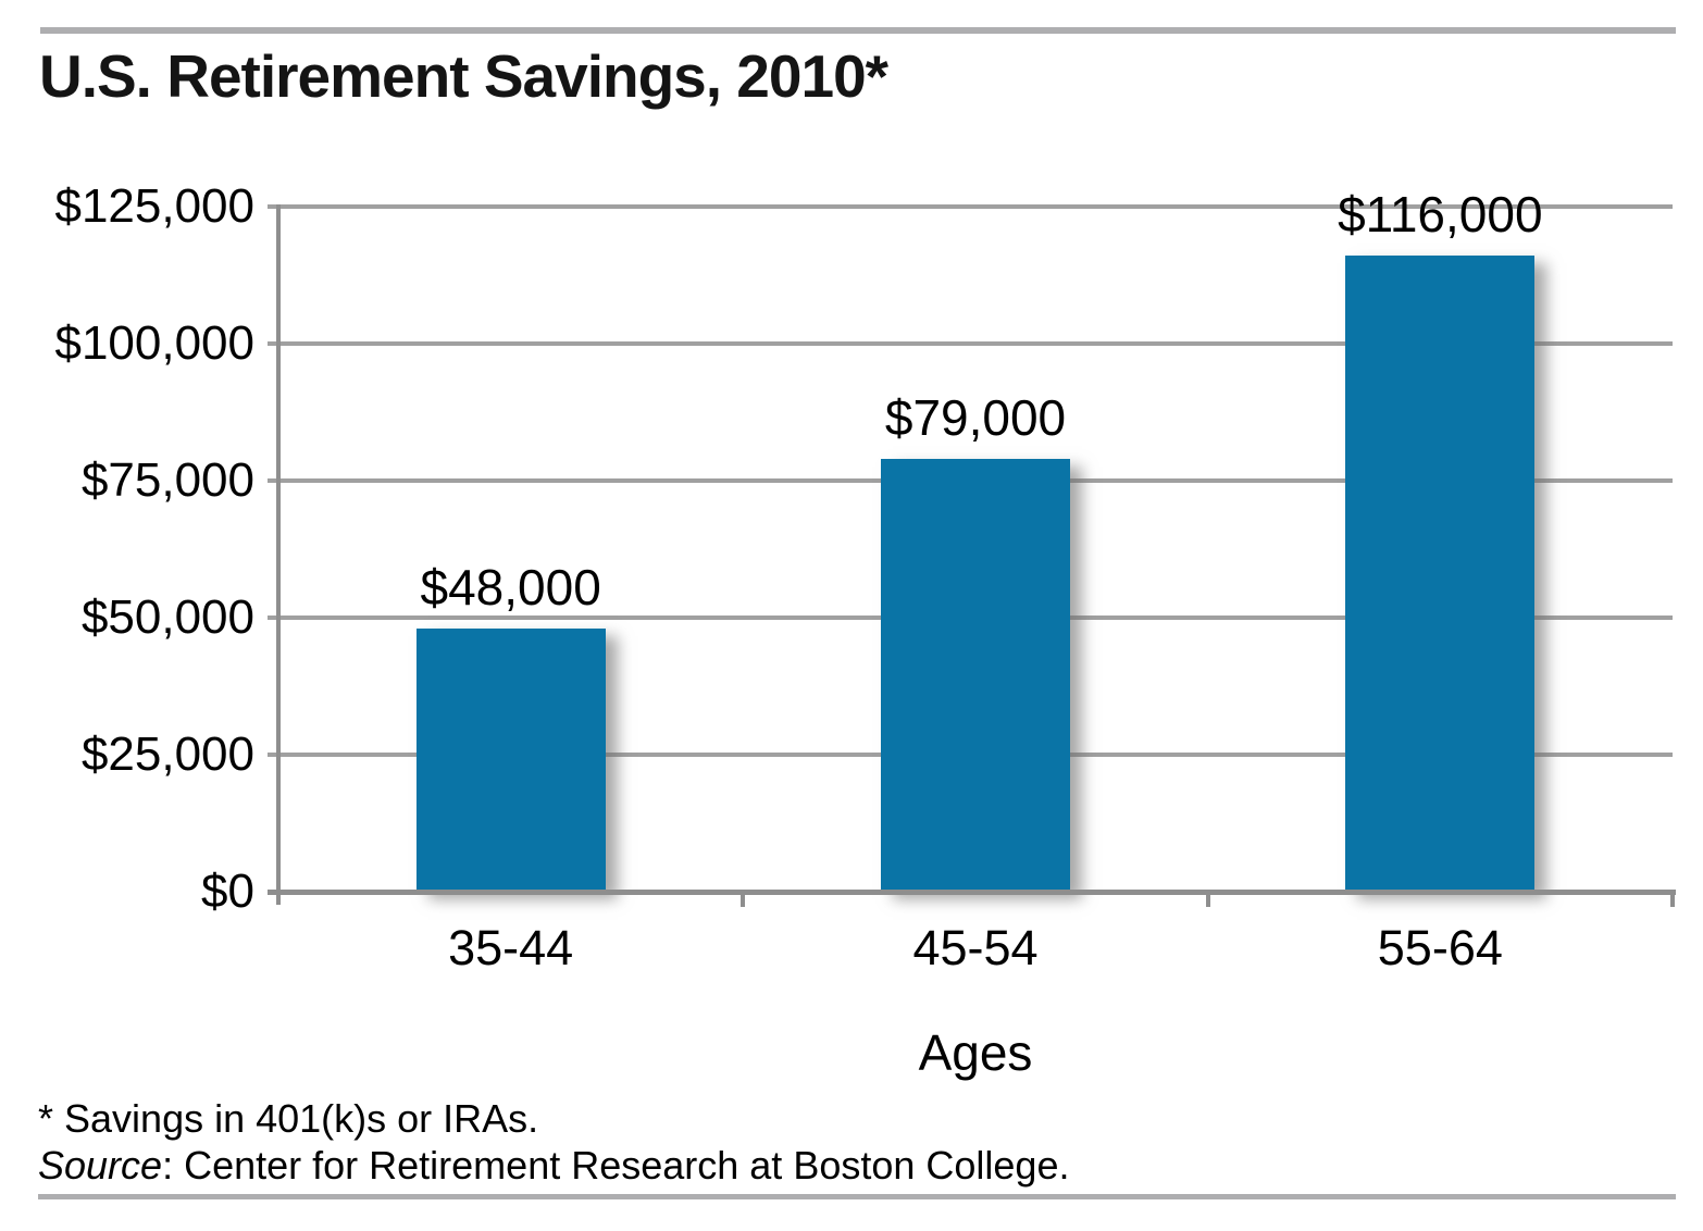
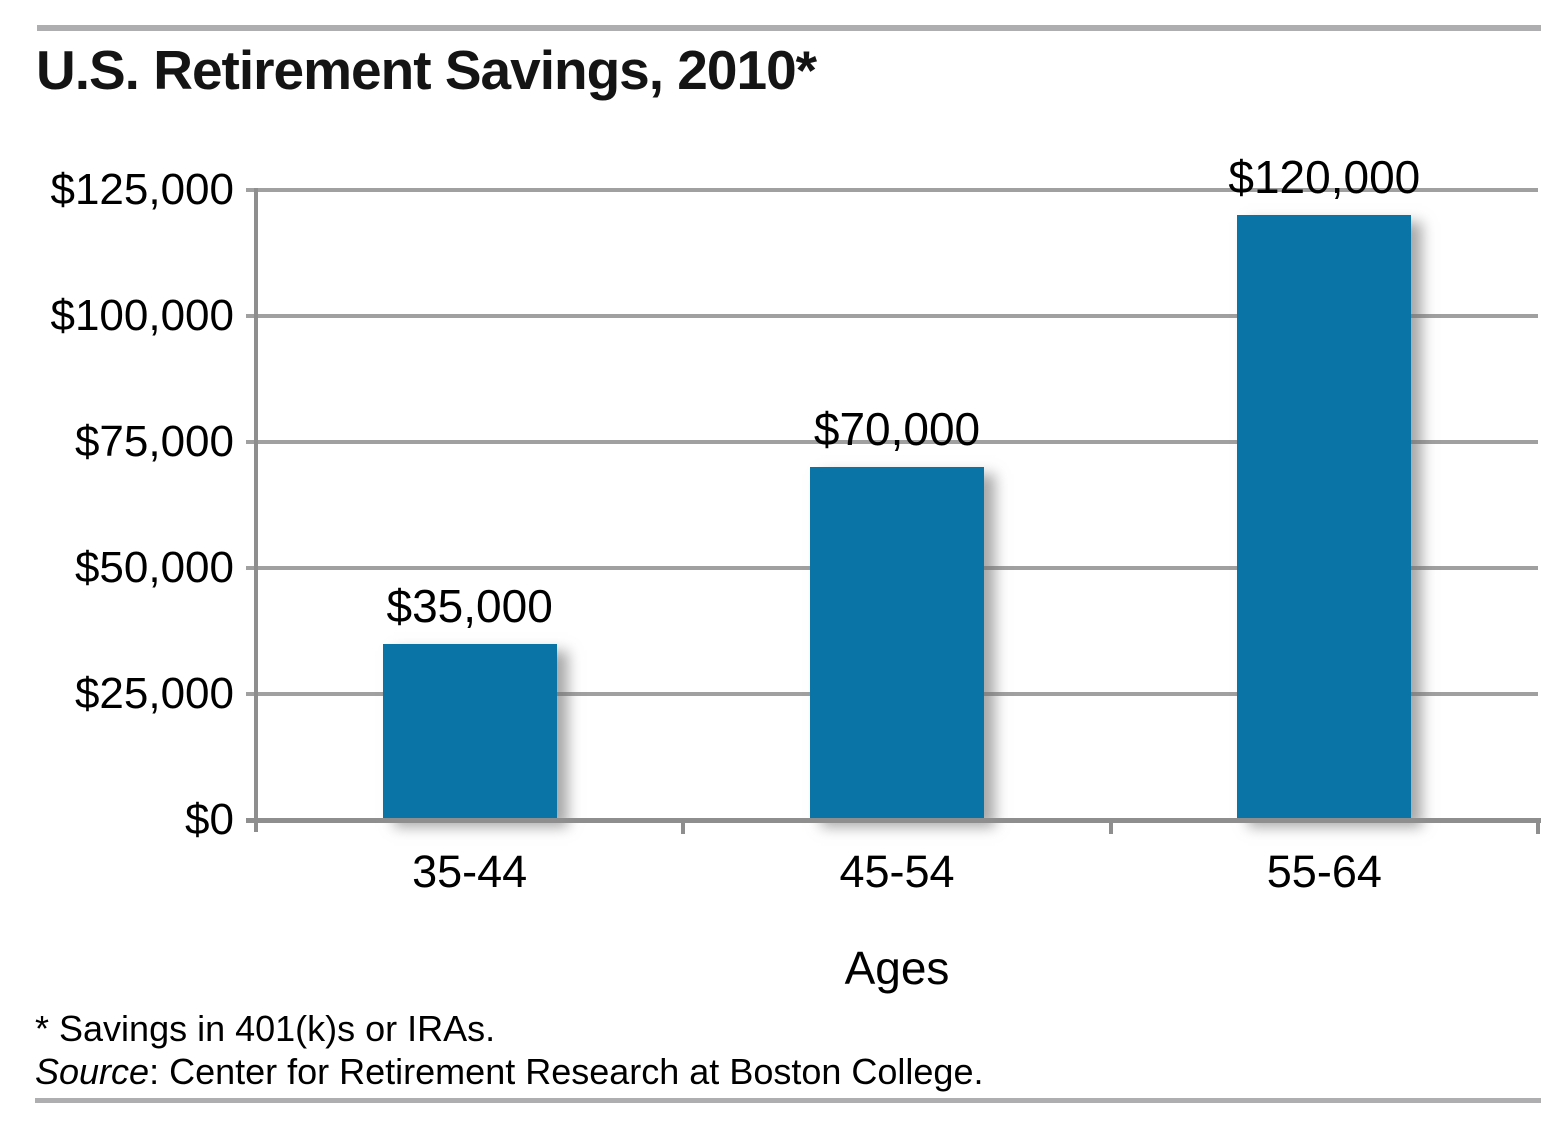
35-44: $48,000 -> $35,000
45-54: $79,000 -> $70,000
55-64: $116,000 -> $120,000
